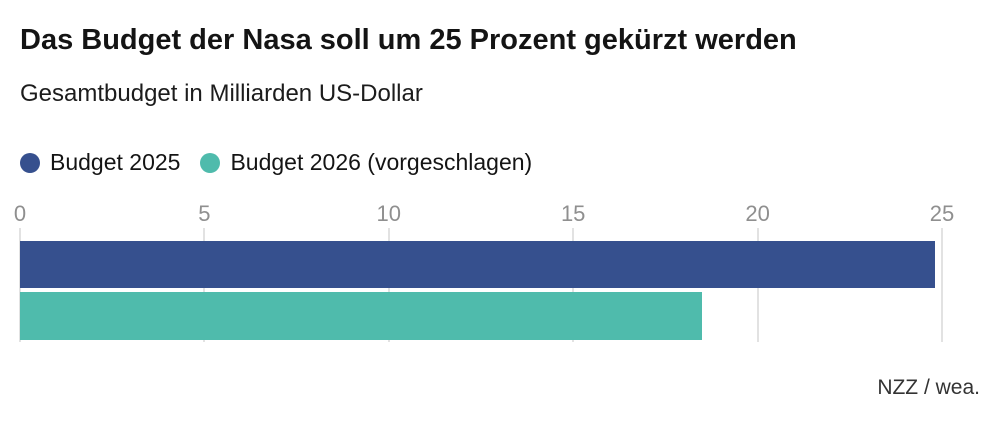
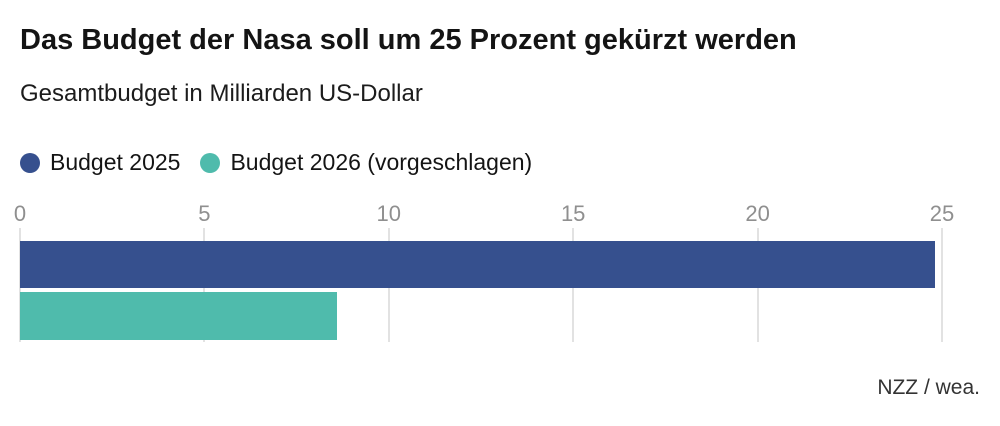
Budget 2026 (vorgeschlagen): 18.5 -> 8.6
